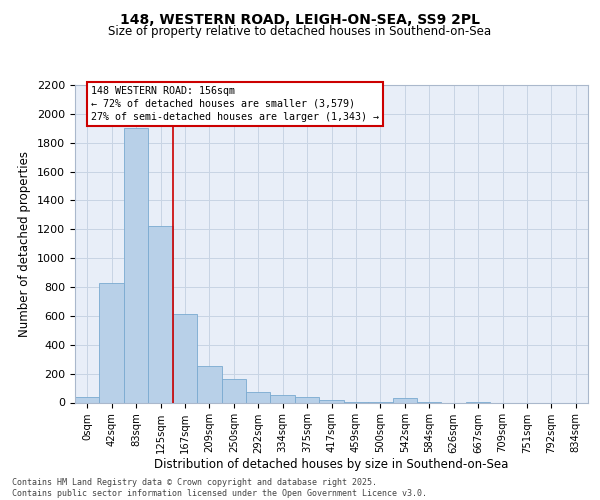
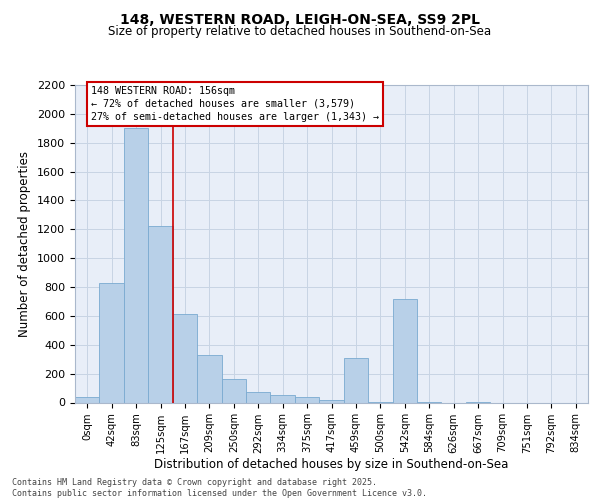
209sqm: 250 -> 330
459sqm: 0 -> 310
542sqm: 30 -> 720
